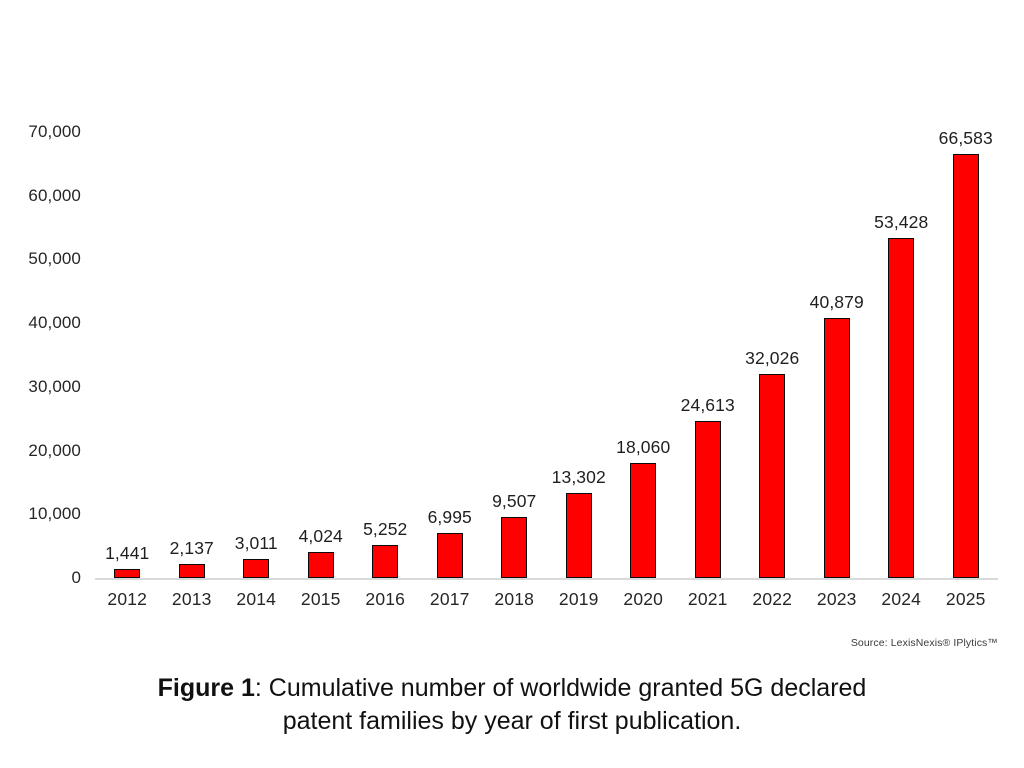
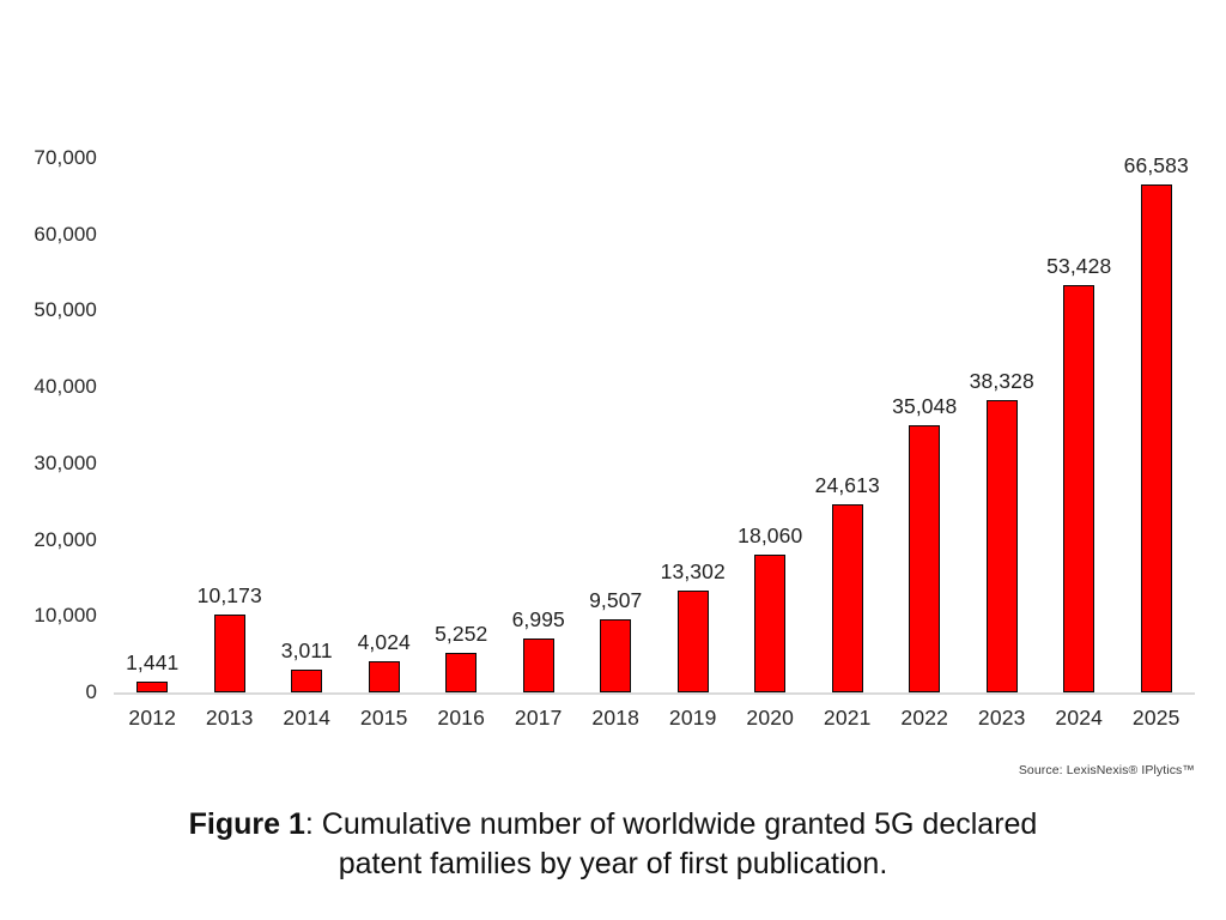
2013: 2,137 -> 10,173
2022: 32,026 -> 35,048
2023: 40,879 -> 38,328
